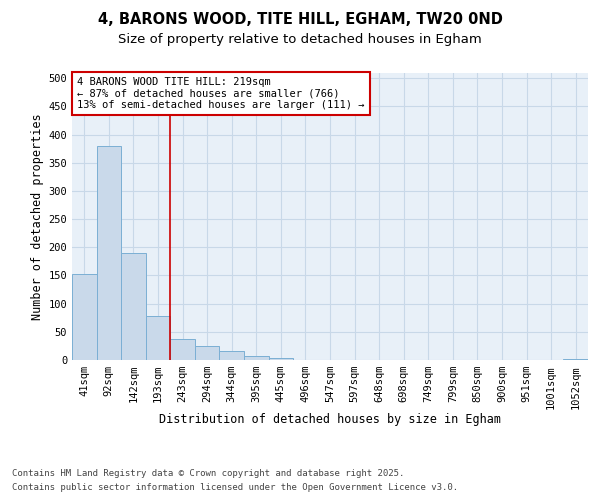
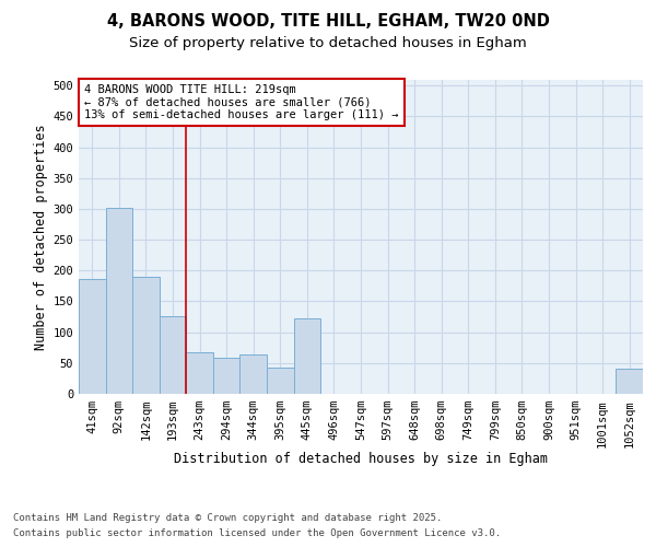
41sqm: 153 -> 186
92sqm: 380 -> 302
193sqm: 78 -> 126
243sqm: 38 -> 68
294sqm: 25 -> 58
344sqm: 16 -> 64
395sqm: 7 -> 42
445sqm: 3 -> 122
1052sqm: 2 -> 40
